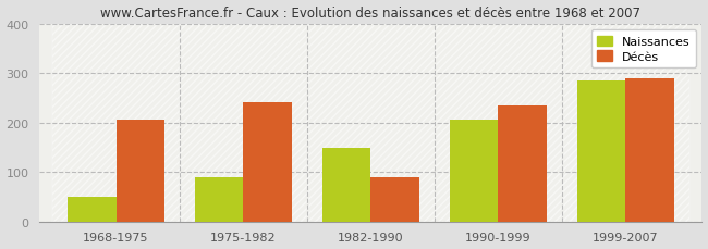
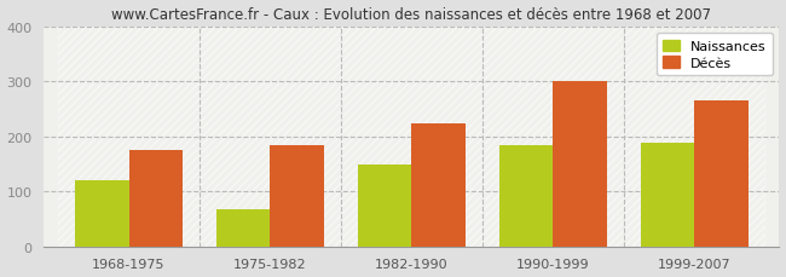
Naissances/1968-1975: 50 -> 120
Décès/1968-1975: 205 -> 175
Naissances/1975-1982: 90 -> 68
Décès/1975-1982: 240 -> 183
Décès/1982-1990: 90 -> 224
Naissances/1990-1999: 205 -> 183
Décès/1990-1999: 235 -> 301
Naissances/1999-2007: 285 -> 188
Décès/1999-2007: 290 -> 265
